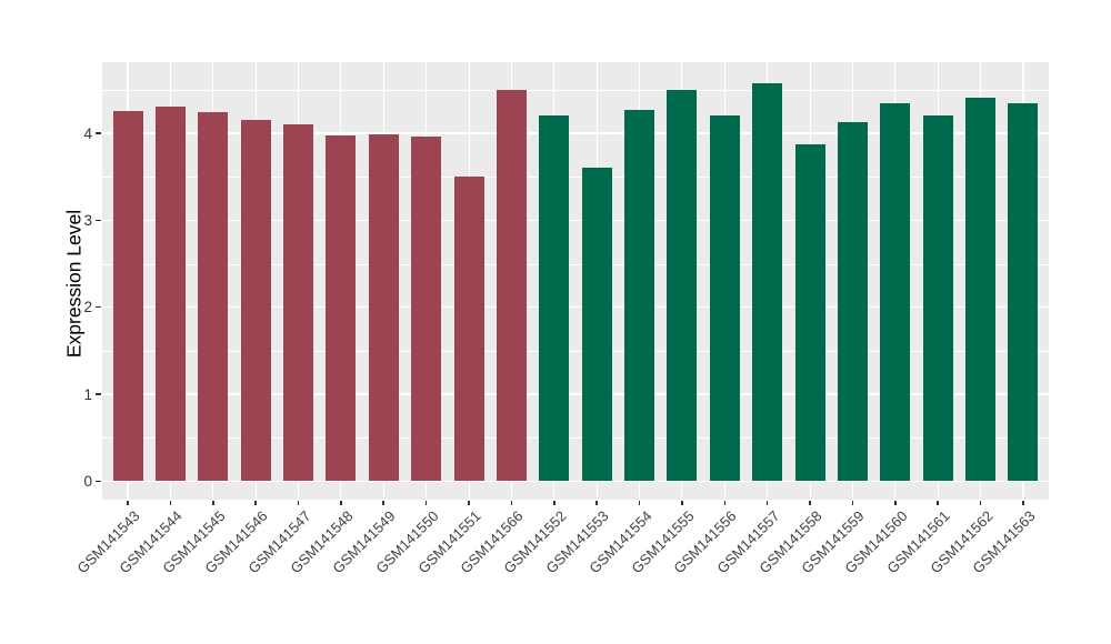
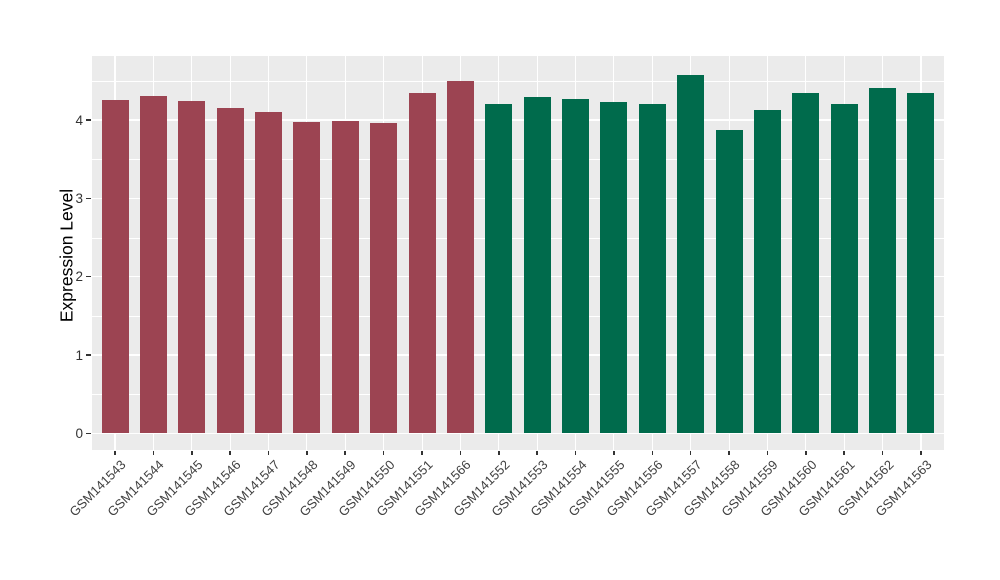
GSM141551: 3.5 -> 4.3
GSM141553: 3.6 -> 4.3
GSM141555: 4.5 -> 4.2
